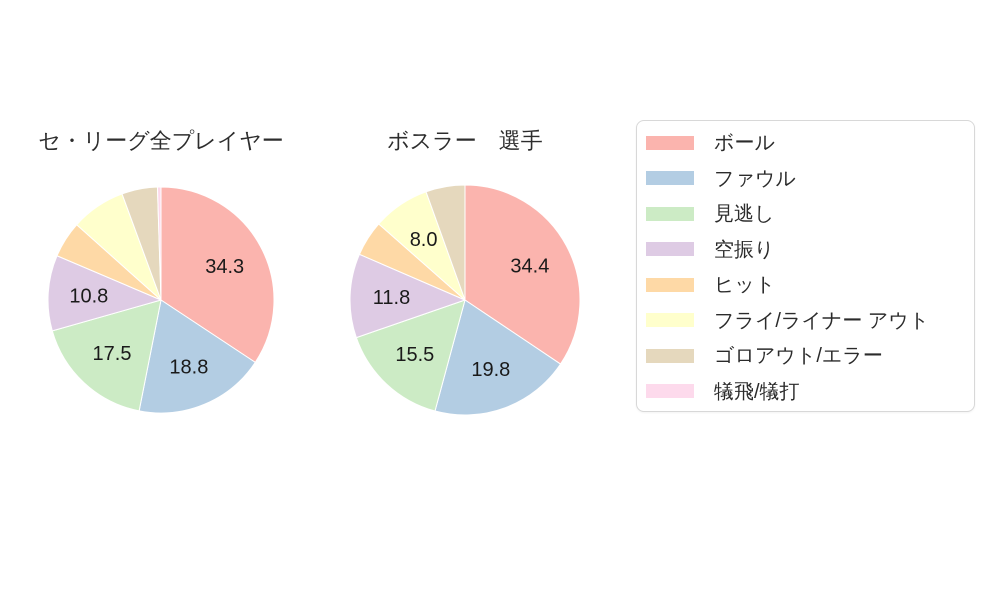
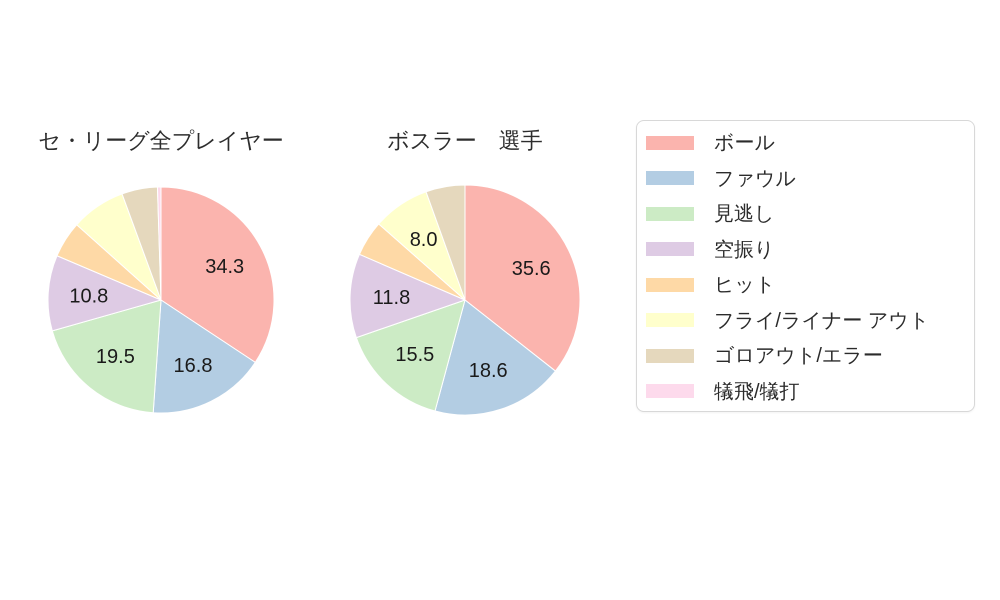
セ・リーグ全プレイヤー/ファウル: 18.8 -> 16.8
セ・リーグ全プレイヤー/見逃し: 17.5 -> 19.5
ボスラー 選手/ボール: 34.4 -> 35.6
ボスラー 選手/ファウル: 19.8 -> 18.6
